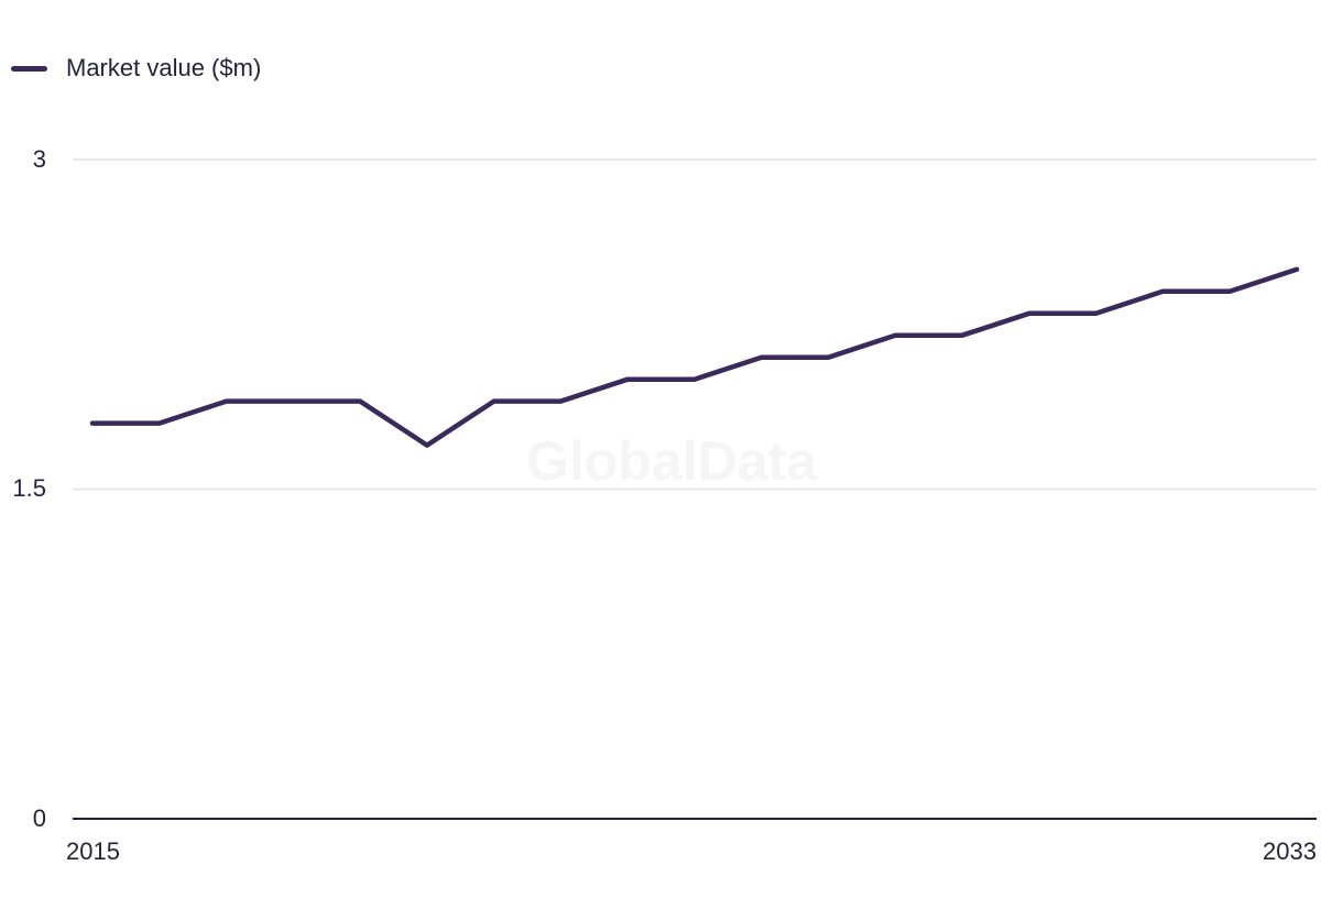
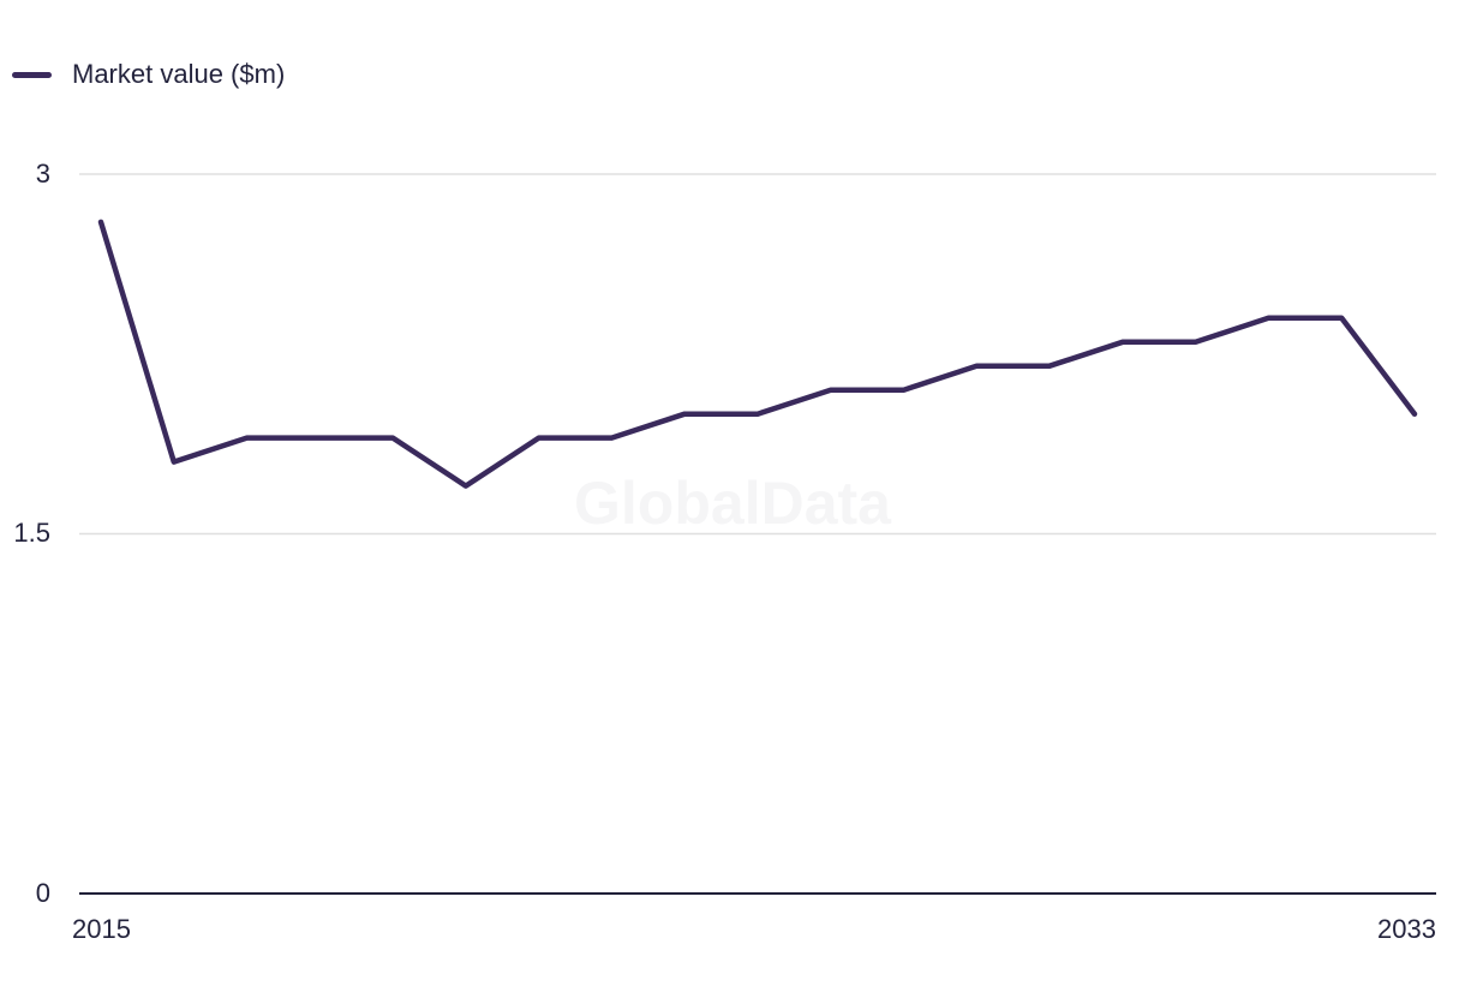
2015: 1.8 -> 2.8
2033: 2.5 -> 2.0
